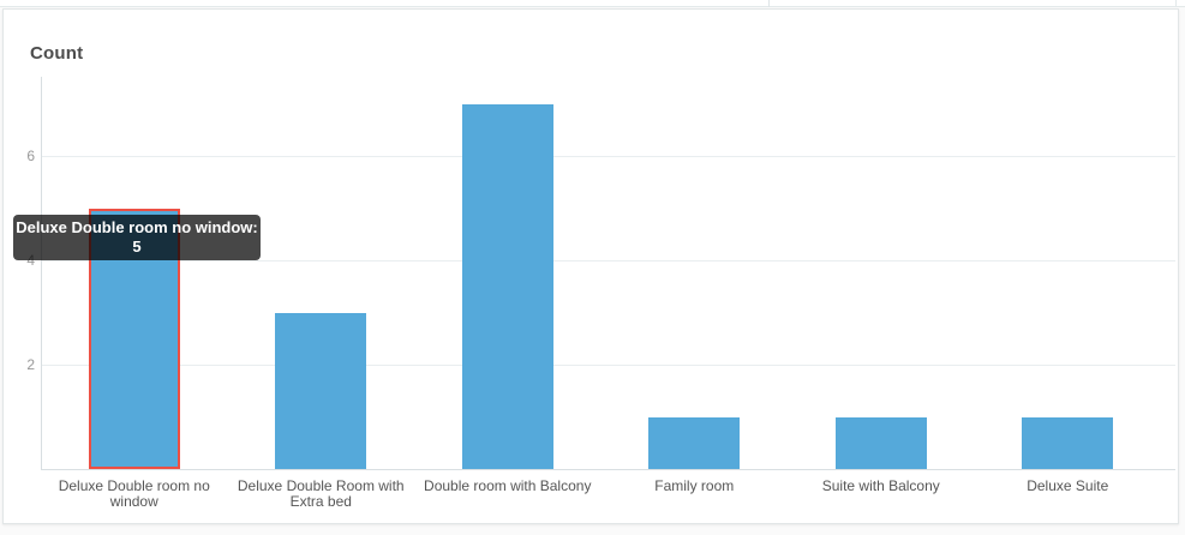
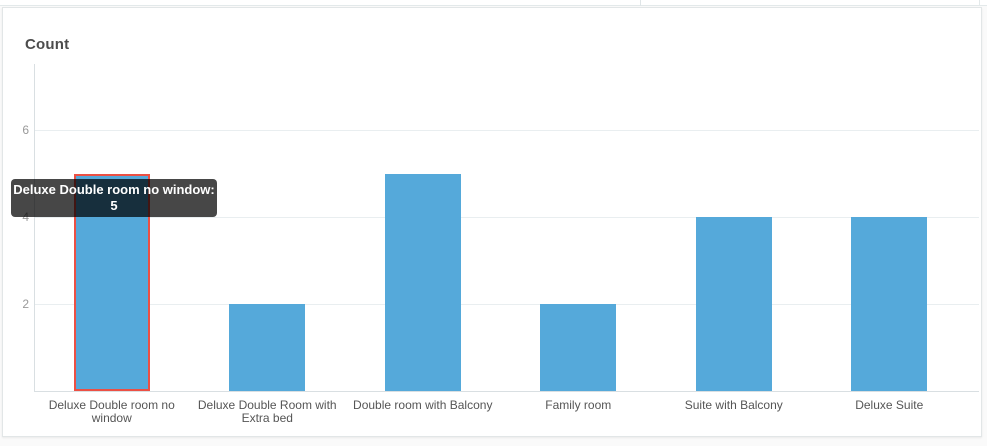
Deluxe Double Room with Extra bed: 3 -> 2
Double room with Balcony: 7 -> 5
Family room: 1 -> 2
Suite with Balcony: 1 -> 4
Deluxe Suite: 1 -> 4
